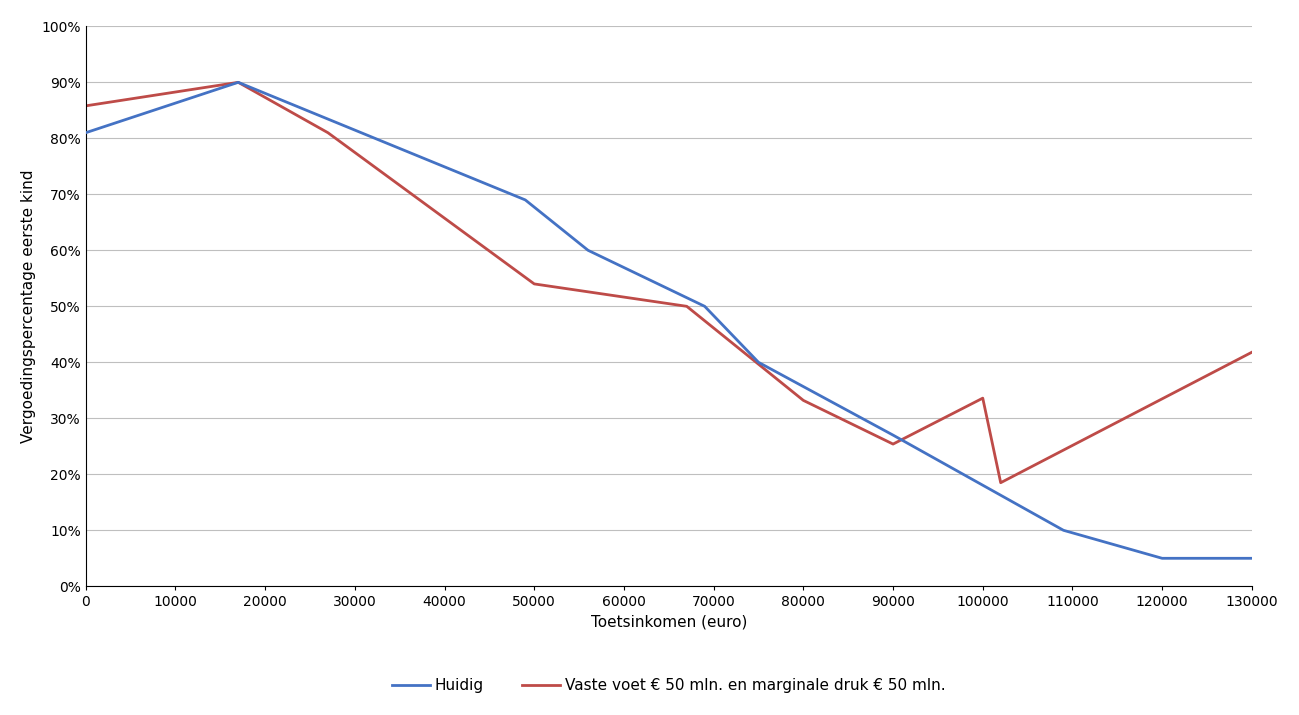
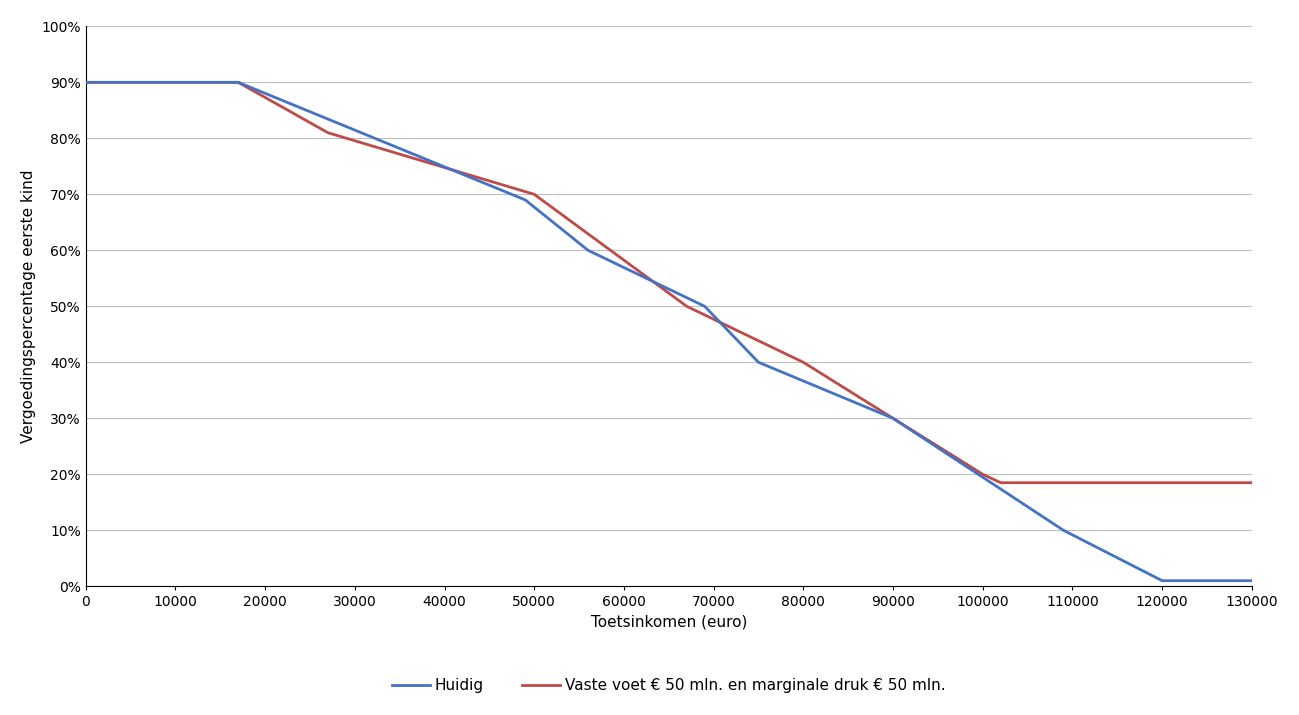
Huidig/0: 81% -> 90%
Vaste voet € 50 mln. en marginale druk € 50 mln./0: 85.8% -> 90.0%
Vaste voet € 50 mln. en marginale druk € 50 mln./50000: 54.0% -> 70.0%
Vaste voet € 50 mln. en marginale druk € 50 mln./80000: 33.2% -> 40.0%
Huidig/90000: 27% -> 30%
Vaste voet € 50 mln. en marginale druk € 50 mln./90000: 25.4% -> 30.0%
Vaste voet € 50 mln. en marginale druk € 50 mln./100000: 33.6% -> 20.0%
Huidig/120000: 5% -> 1%
Huidig/130000: 5% -> 1%
Vaste voet € 50 mln. en marginale druk € 50 mln./130000: 41.8% -> 18.5%
